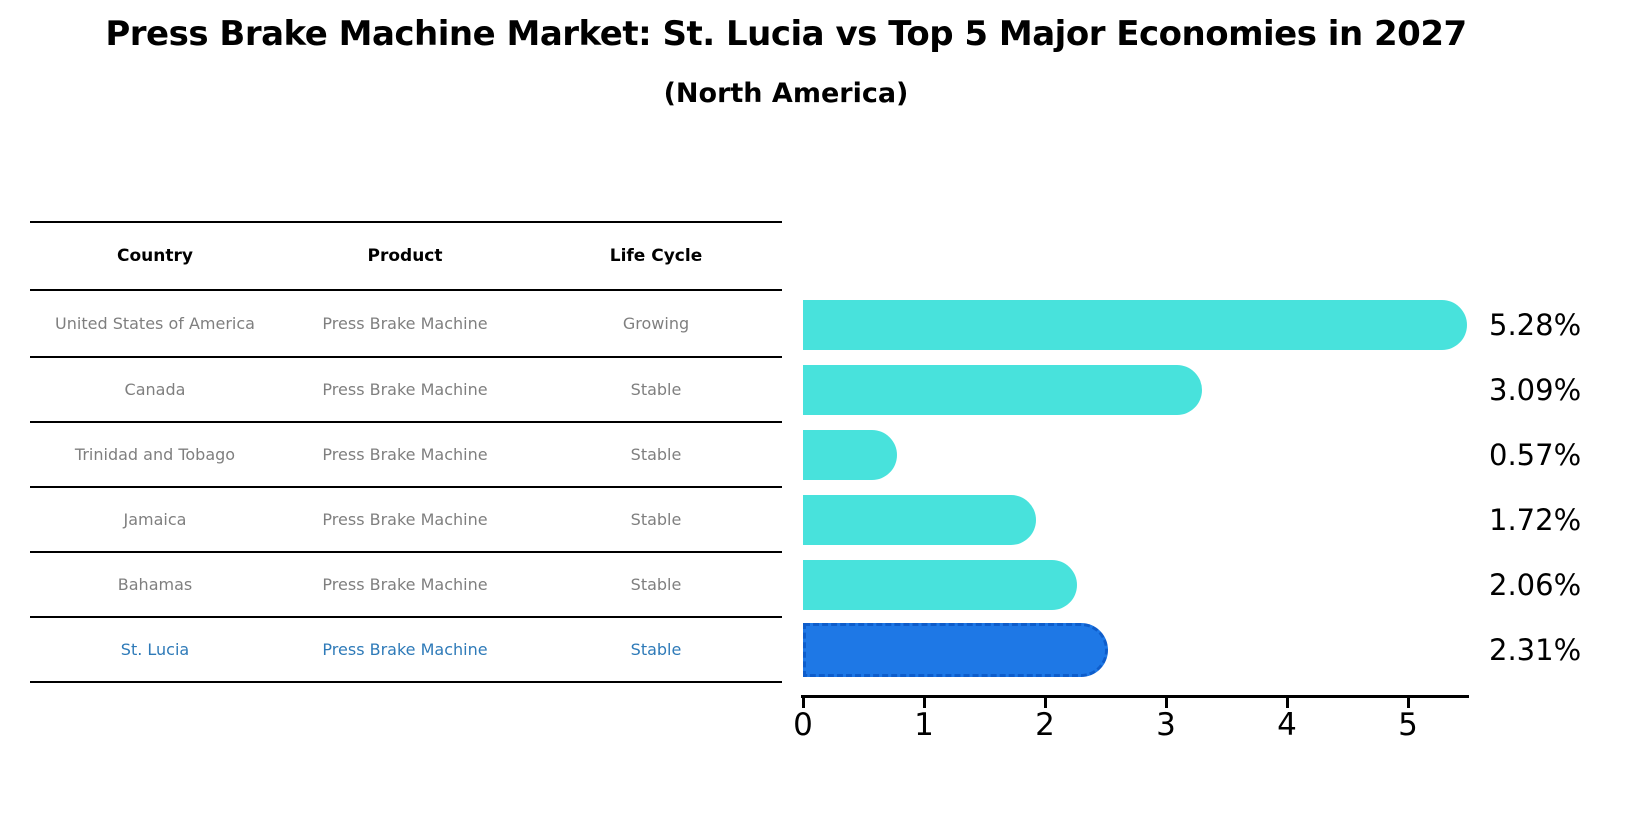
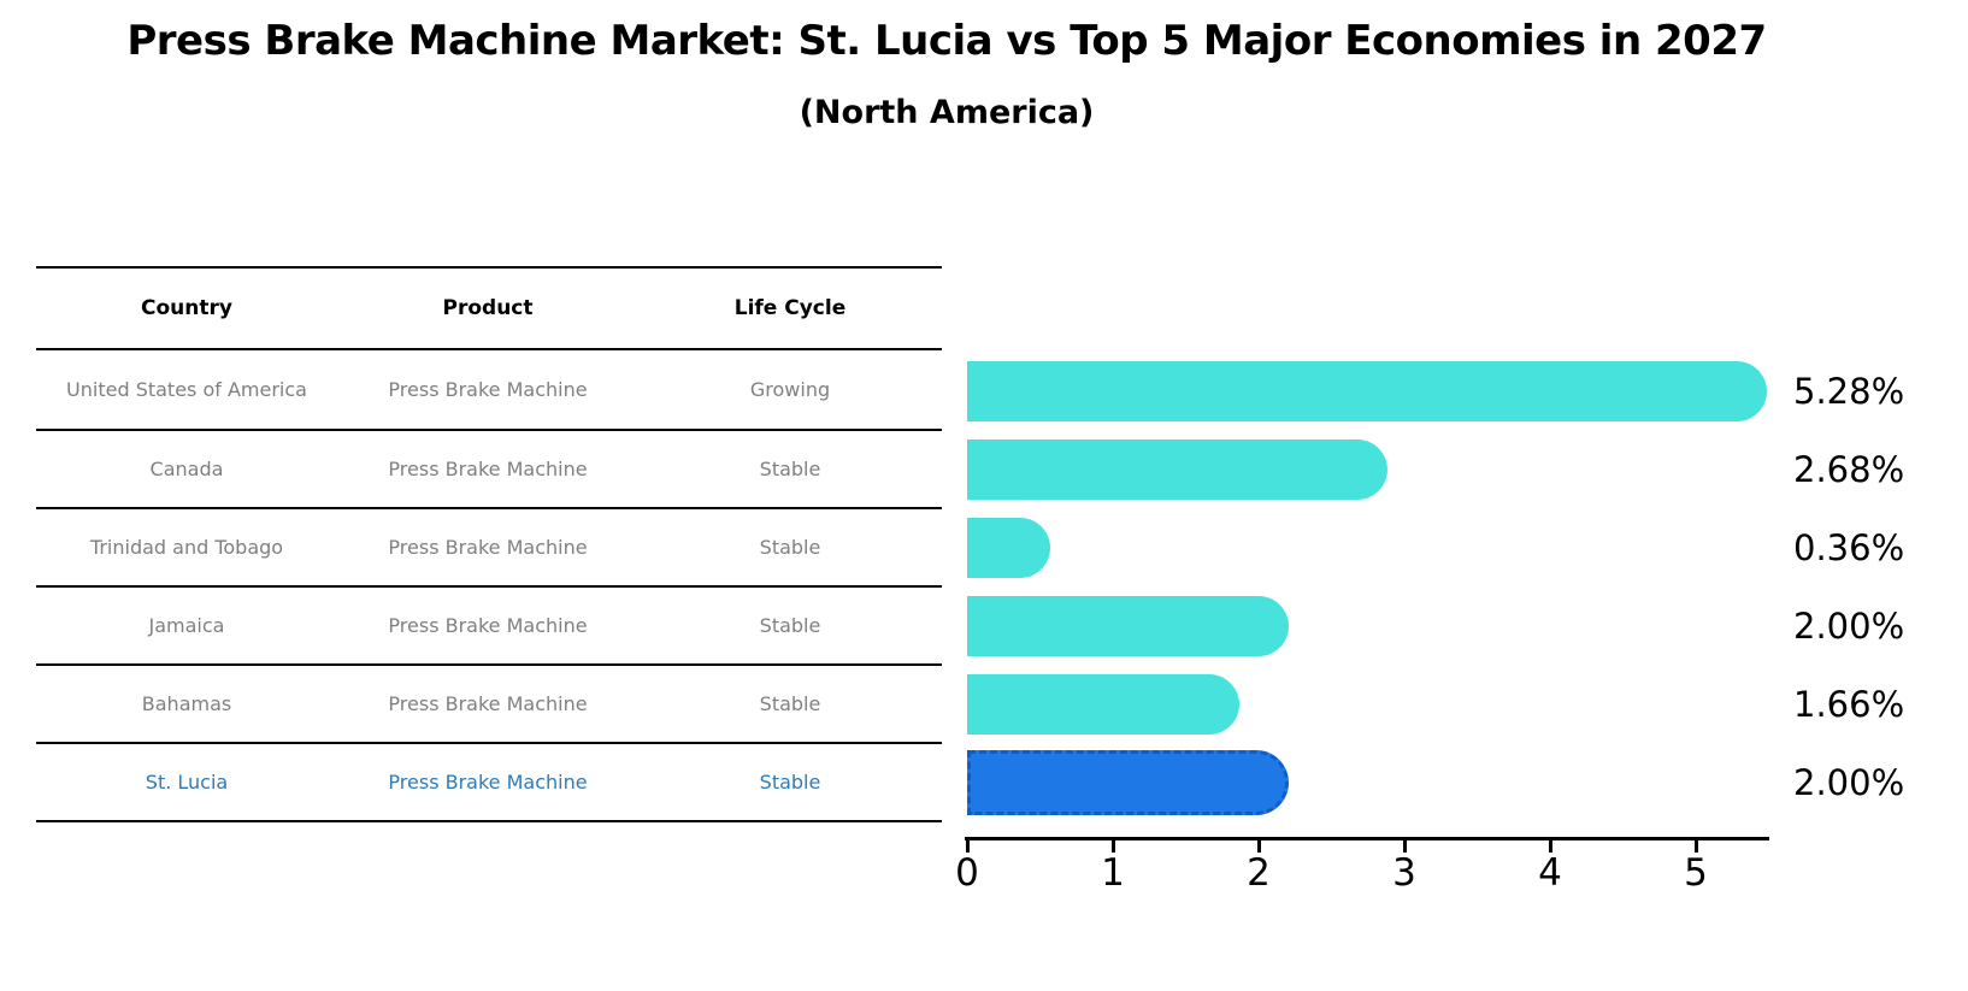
Canada: 3.09% -> 2.68%
Trinidad and Tobago: 0.57% -> 0.36%
Jamaica: 1.72% -> 2.00%
Bahamas: 2.06% -> 1.66%
St. Lucia: 2.31% -> 2.00%
